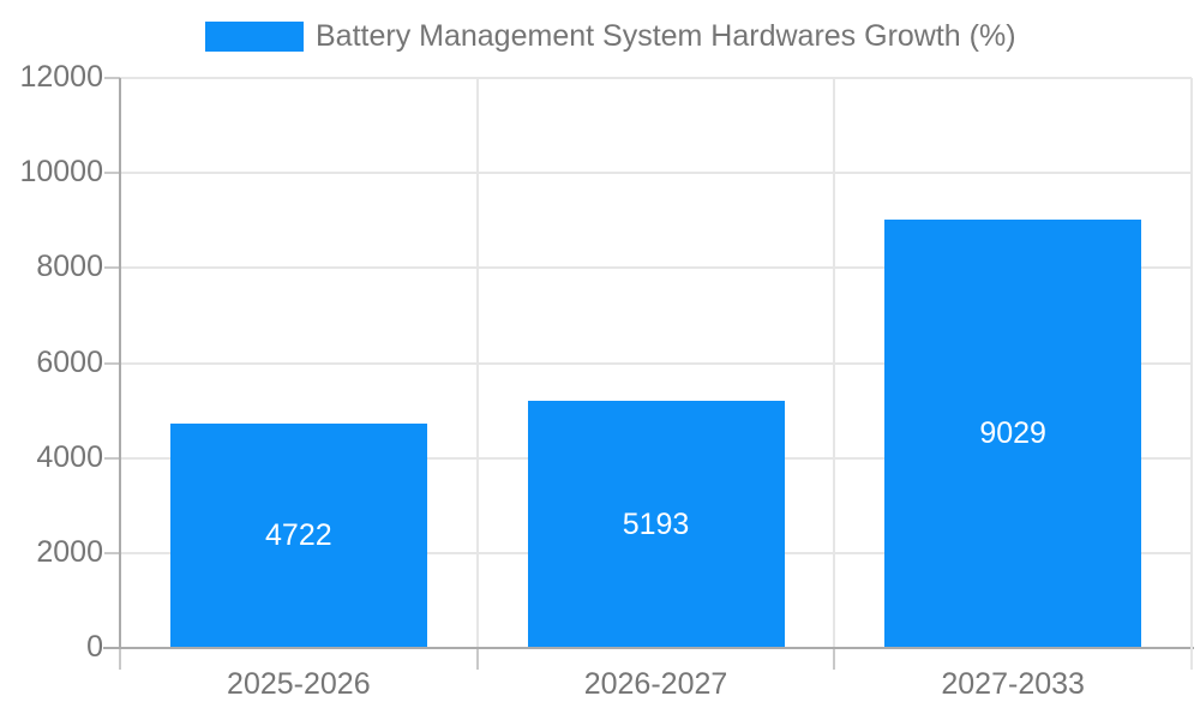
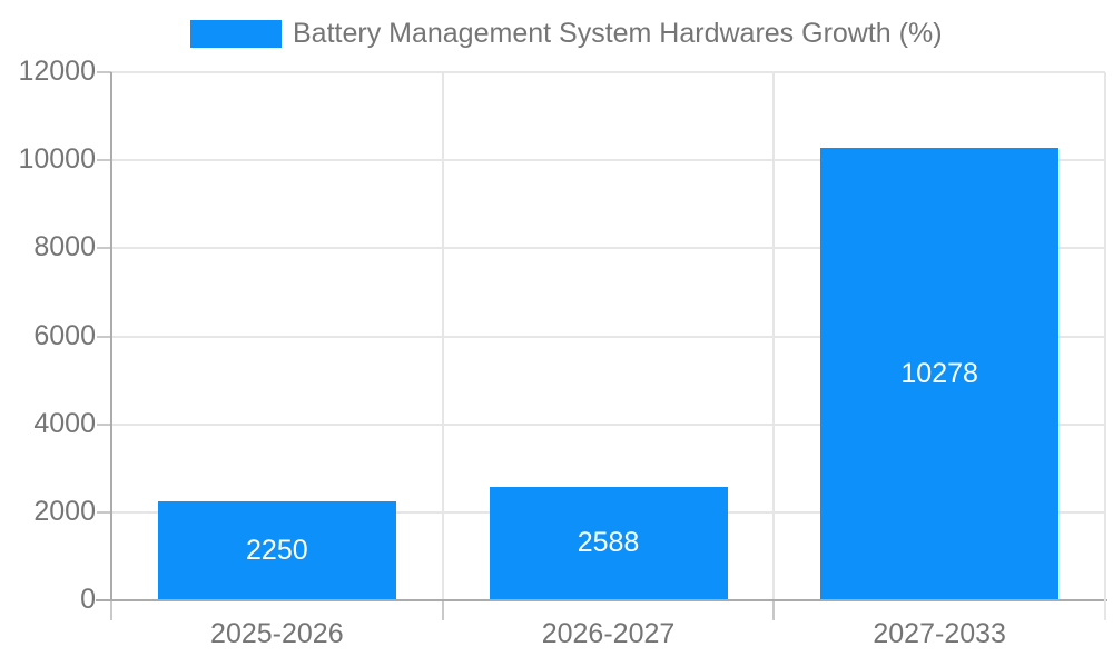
2025-2026: 4722 -> 2250
2026-2027: 5193 -> 2588
2027-2033: 9029 -> 10278
